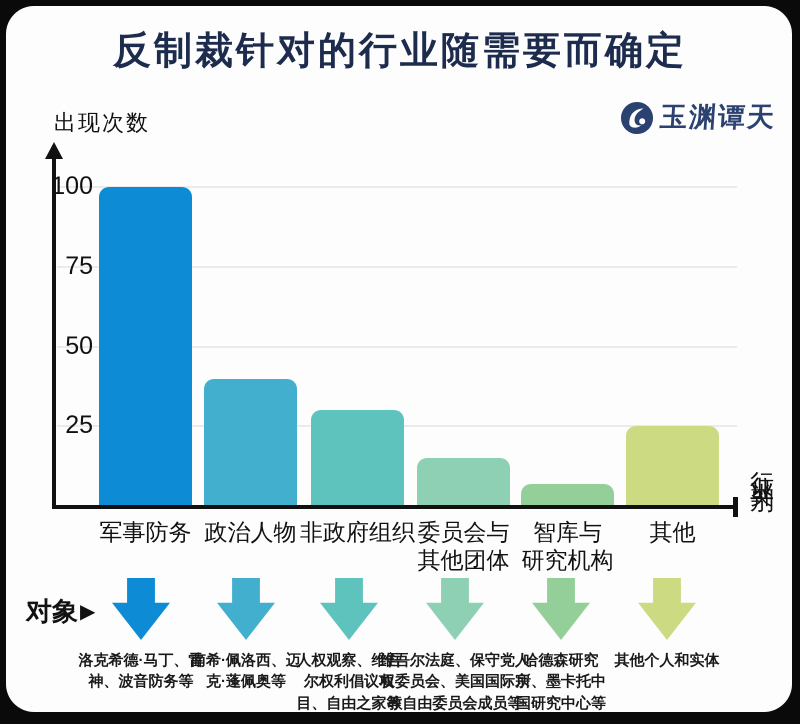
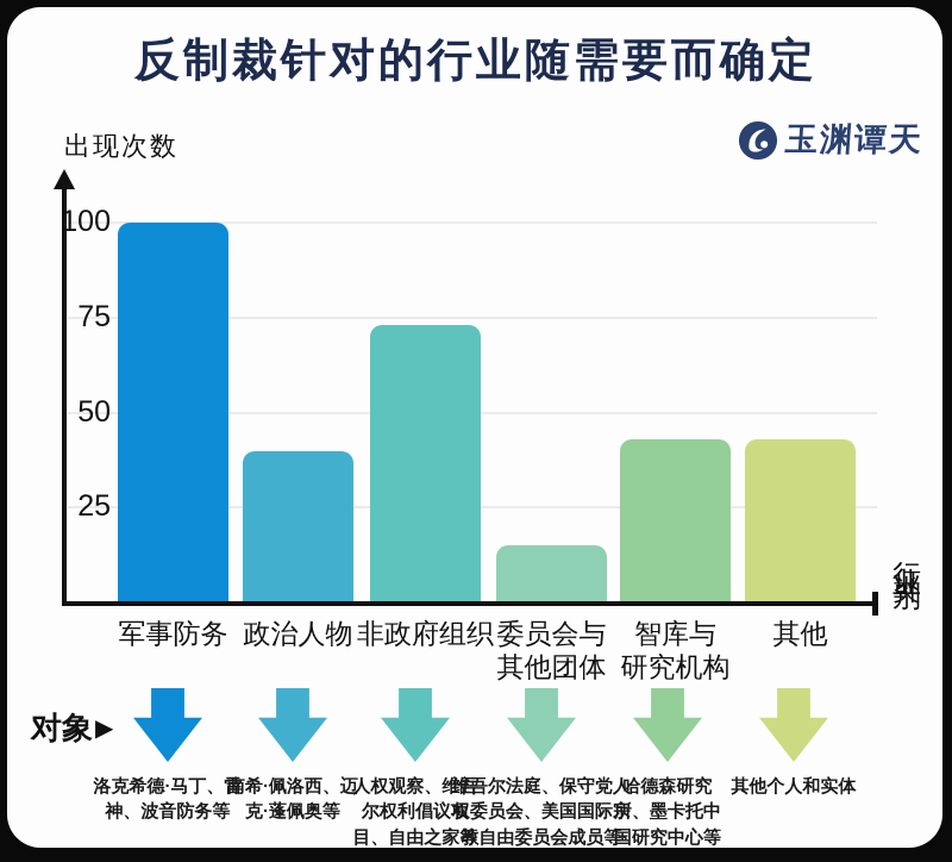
非政府组织: 30 -> 73
智库与 研究机构: 7 -> 43
其他: 25 -> 43
